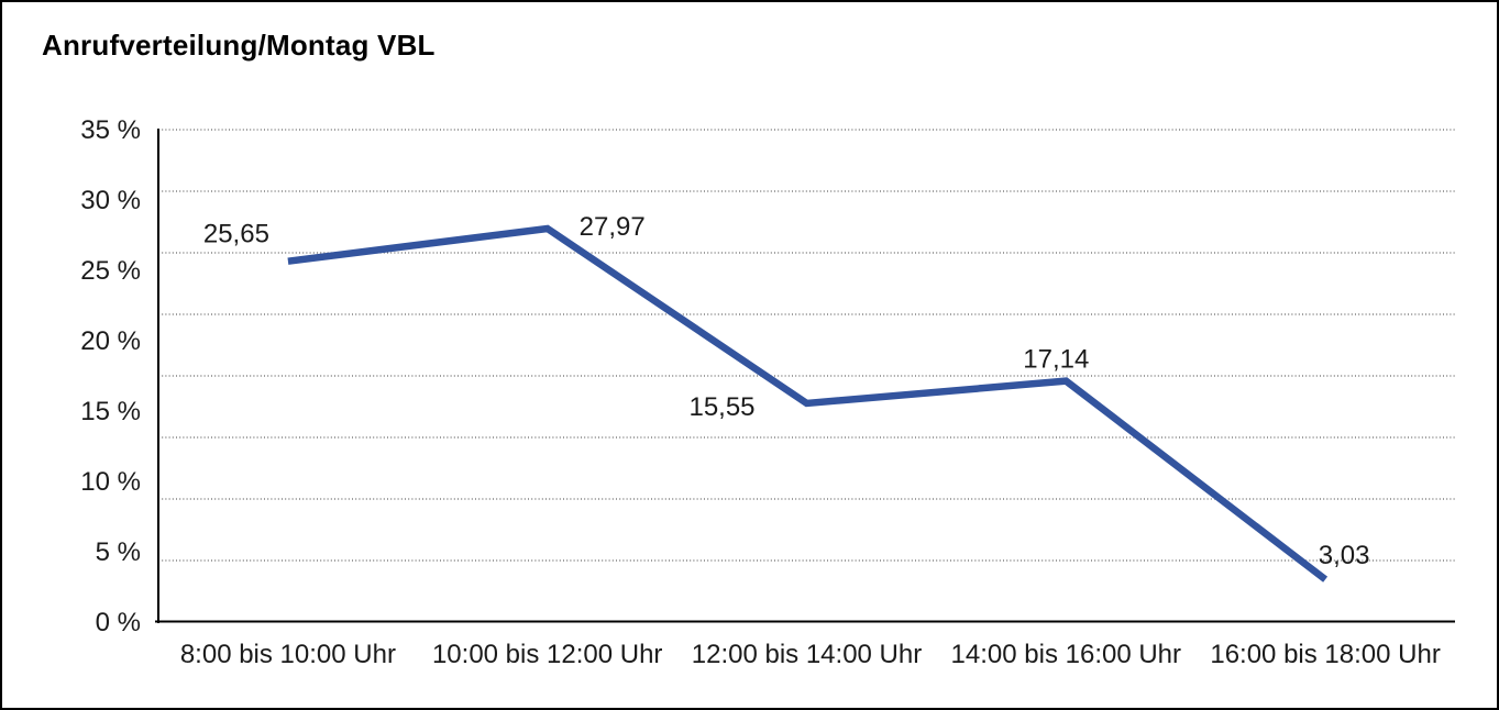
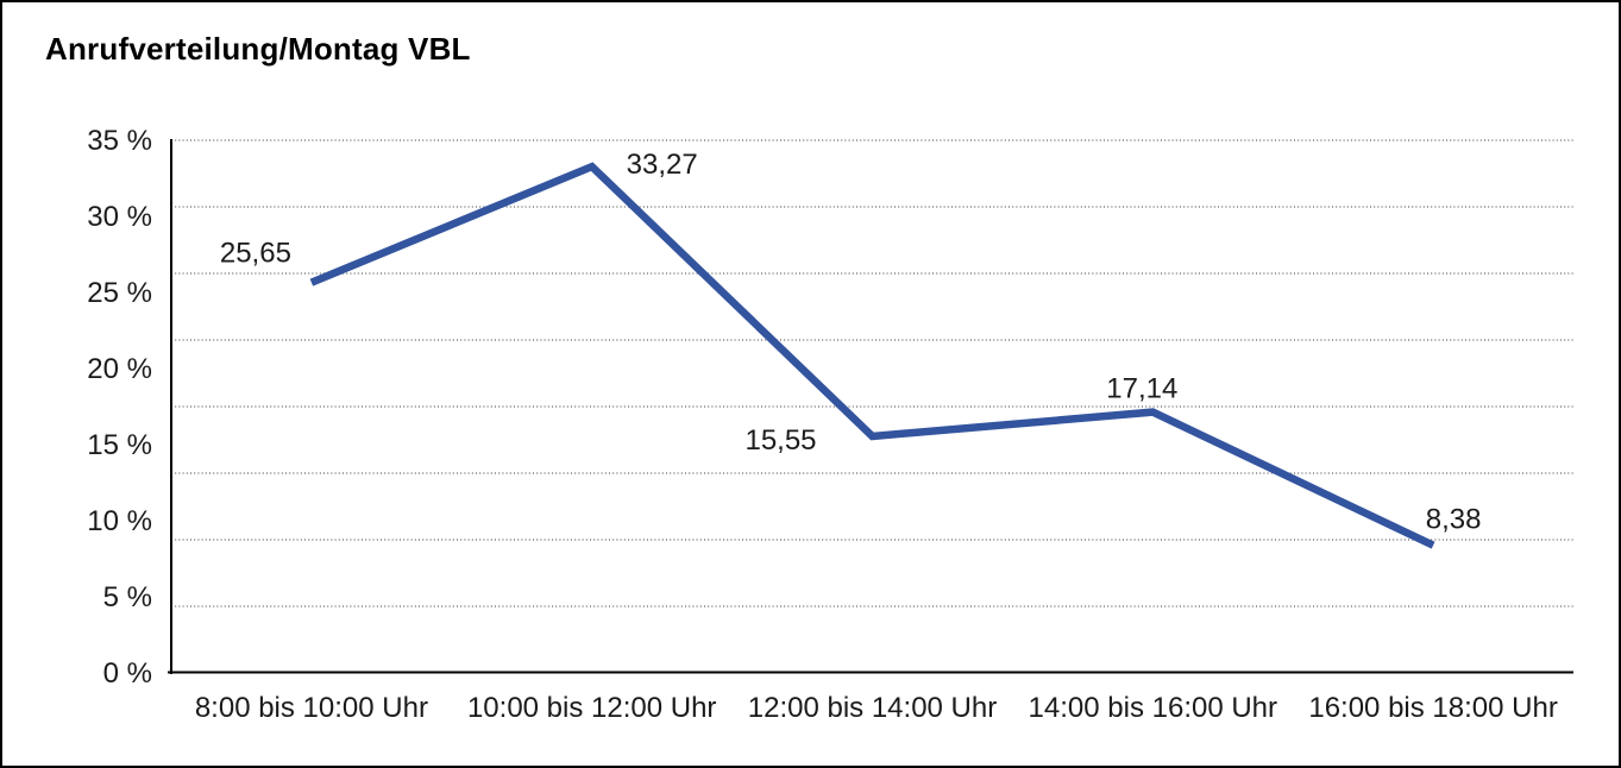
10:00 bis 12:00 Uhr: 27,97 -> 33,27
16:00 bis 18:00 Uhr: 3,03 -> 8,38
